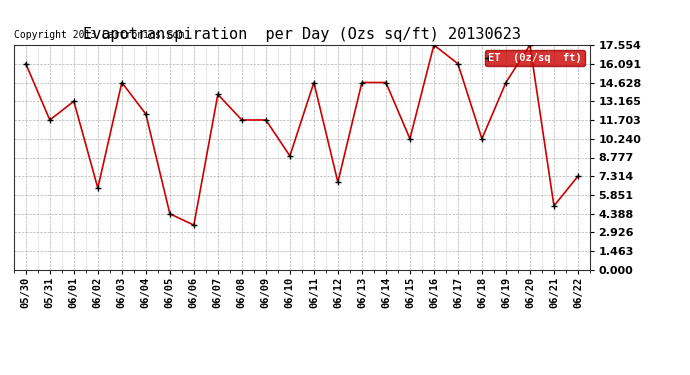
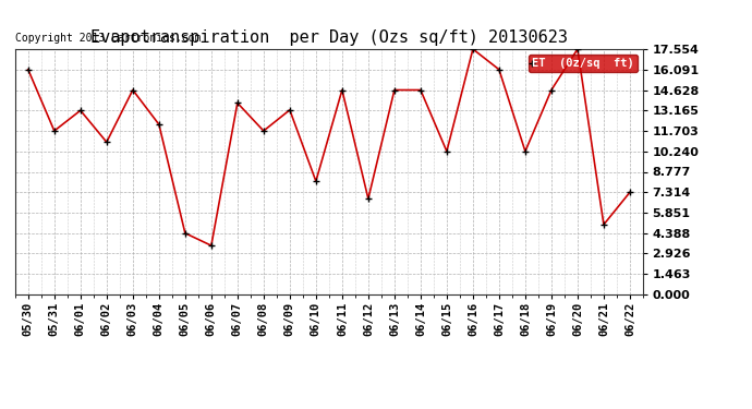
06/02: 6.4 -> 10.9
06/09: 11.7 -> 13.2
06/10: 8.9 -> 8.1
